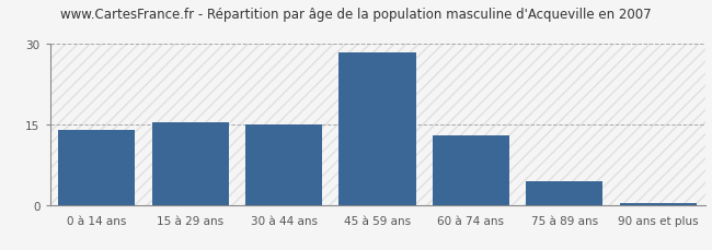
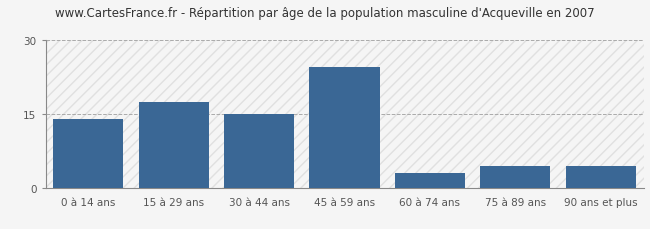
15 à 29 ans: 15.5 -> 17.5
45 à 59 ans: 28.5 -> 24.5
60 à 74 ans: 13.0 -> 3.0
90 ans et plus: 0.3 -> 4.5
